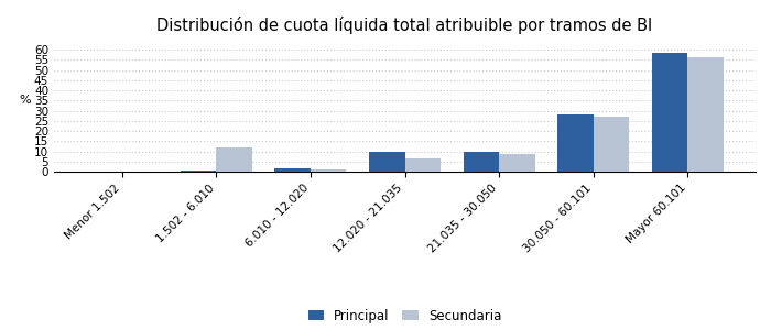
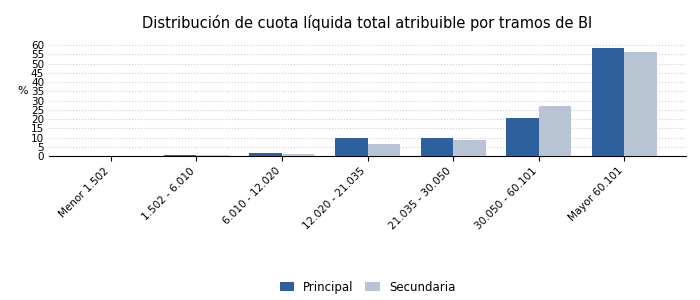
Secundaria/1.502 - 6.010: 12 -> 0
Principal/30.050 - 60.101: 28 -> 21
